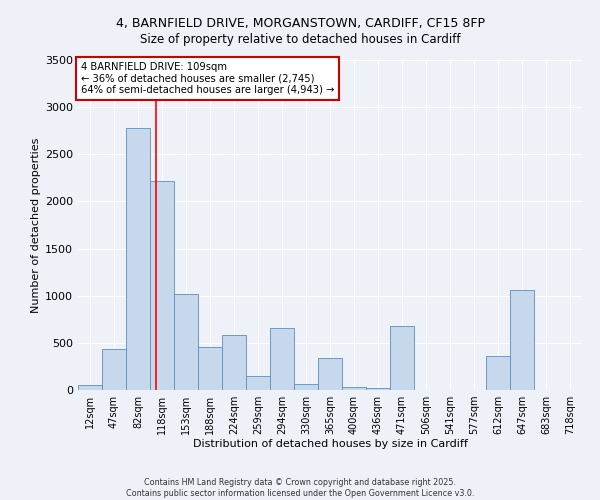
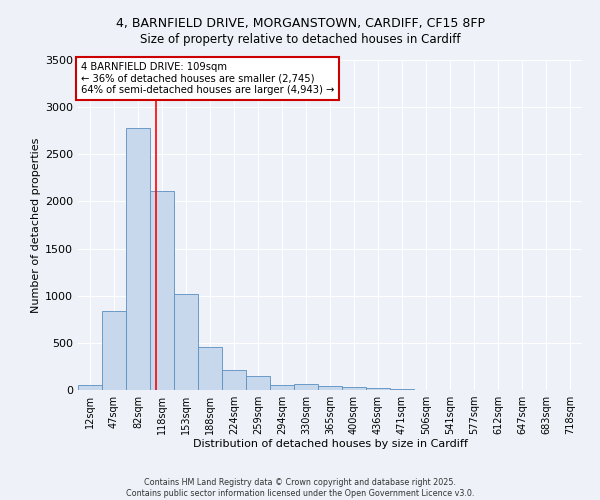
47sqm: 440 -> 840
118sqm: 2220 -> 2110
224sqm: 580 -> 210
294sqm: 660 -> 50
365sqm: 340 -> 40
471sqm: 680 -> 10
612sqm: 360 -> 0
647sqm: 1060 -> 0
